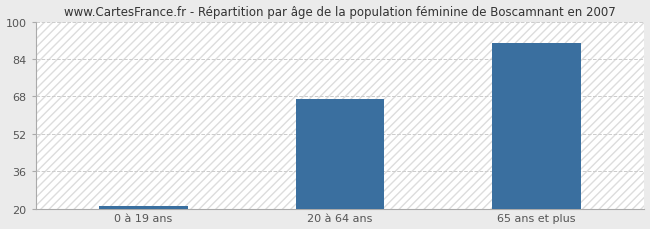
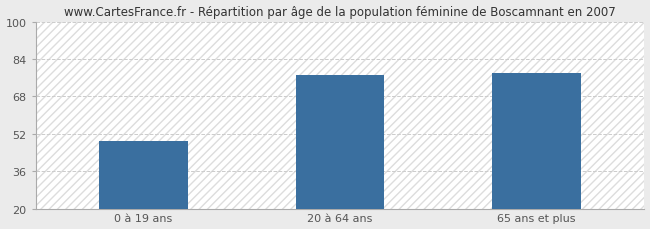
0 à 19 ans: 21 -> 49
20 à 64 ans: 67 -> 77
65 ans et plus: 91 -> 78
